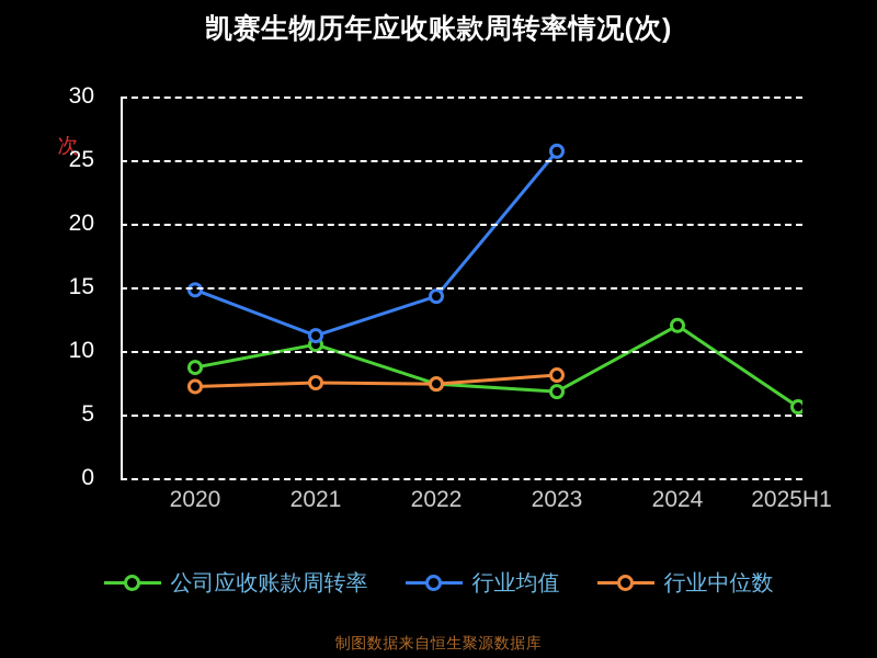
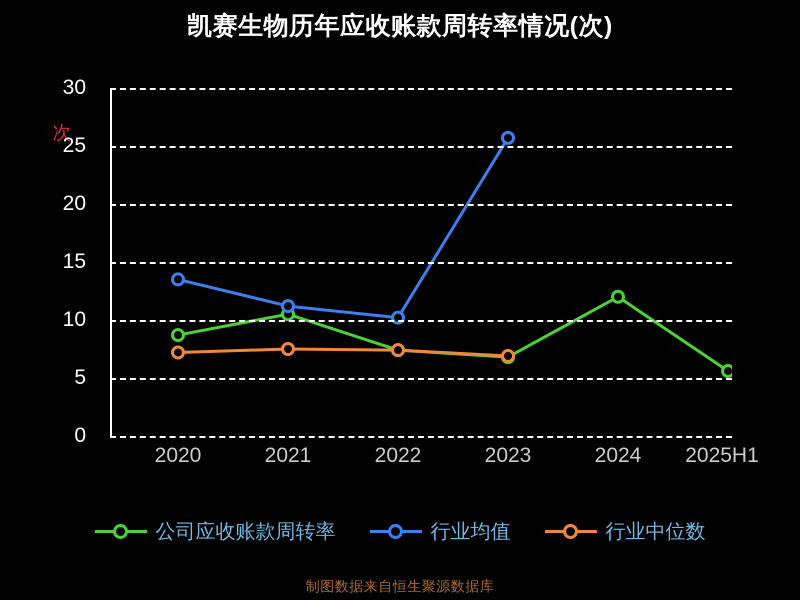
行业均值/2020: 14.8 -> 13.5
行业均值/2022: 14.3 -> 10.2
行业中位数/2023: 8.1 -> 6.9
